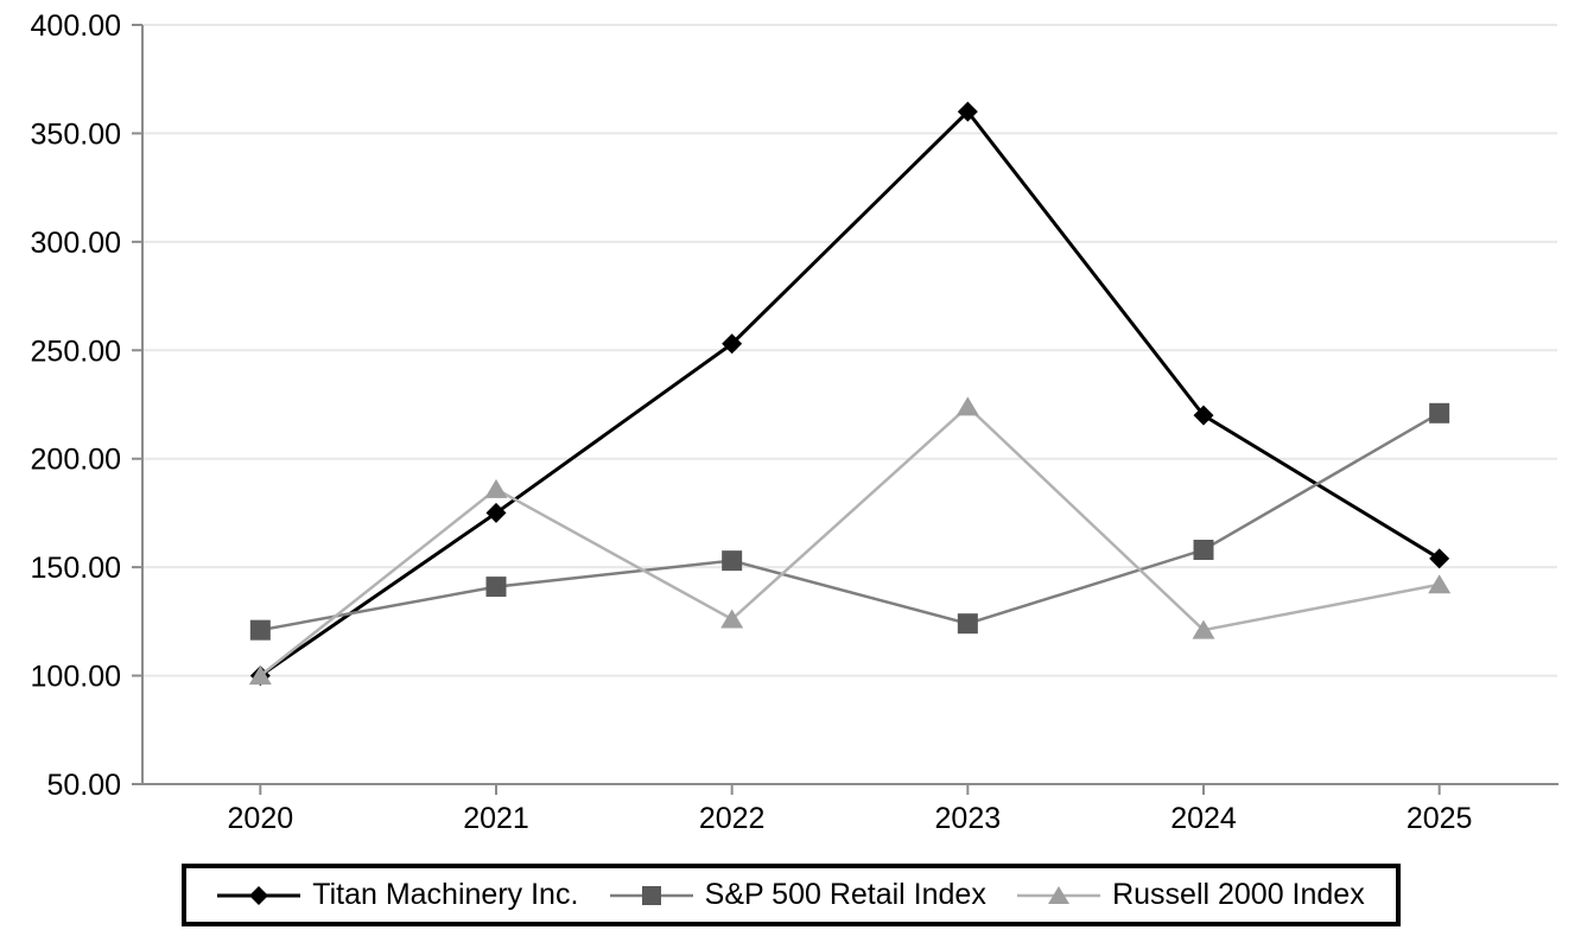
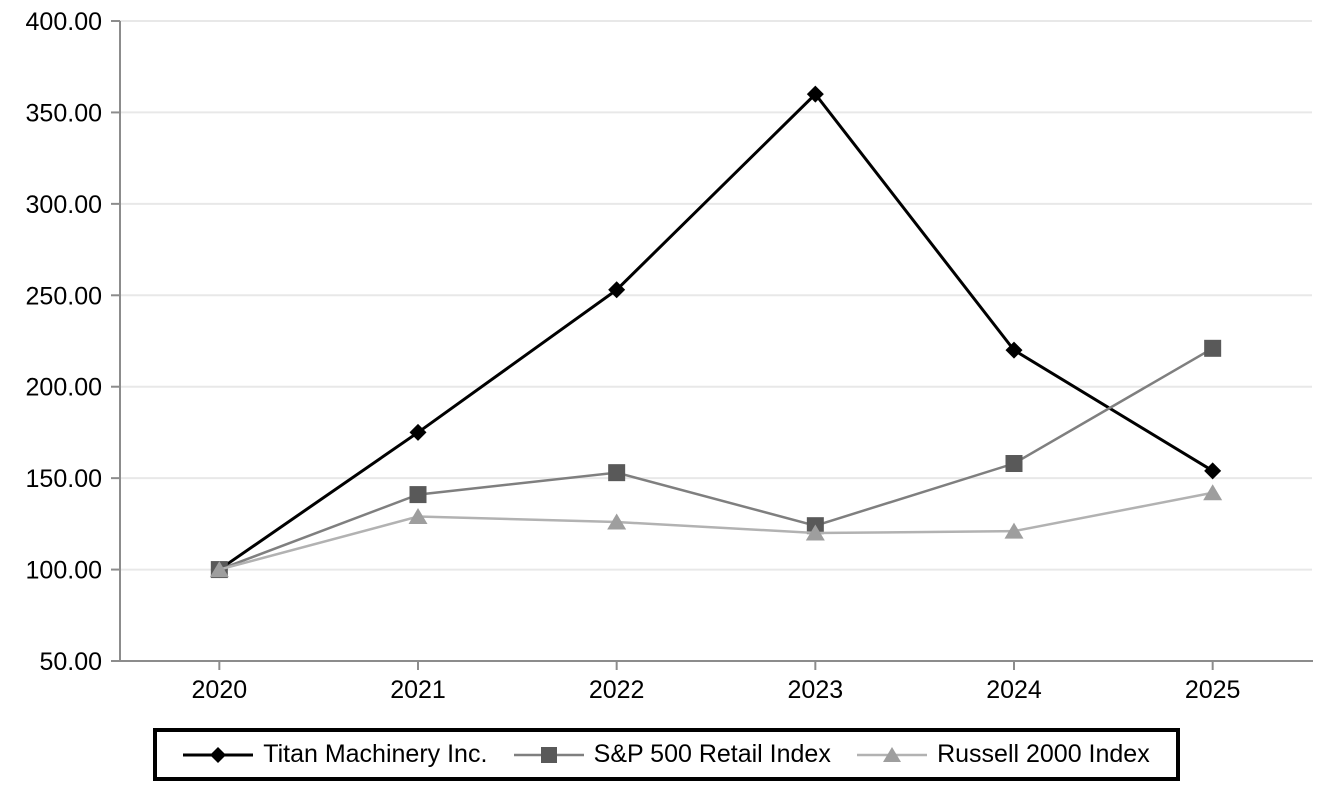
S&P 500 Retail Index/2020: 121 -> 100
Russell 2000 Index/2021: 186 -> 129
Russell 2000 Index/2023: 224 -> 120
